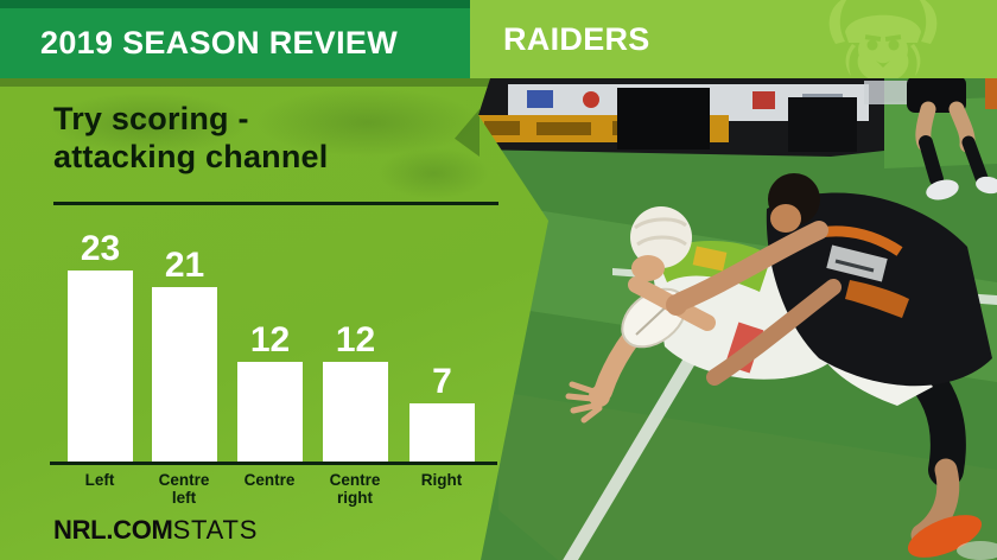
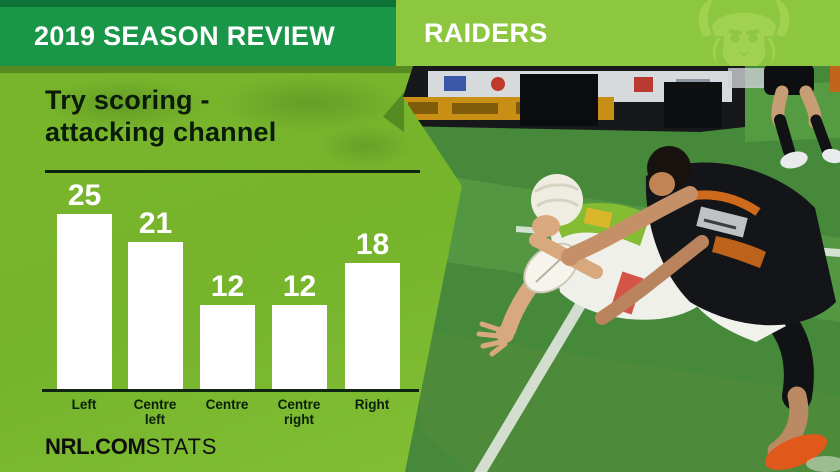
Left: 23 -> 25
Right: 7 -> 18
